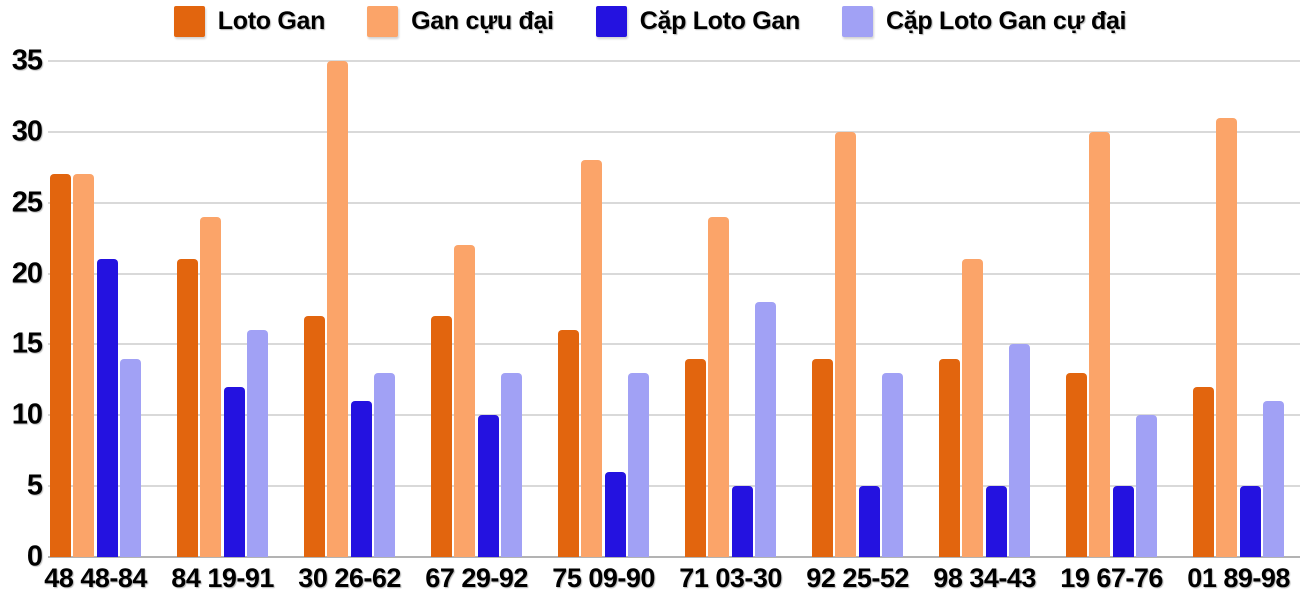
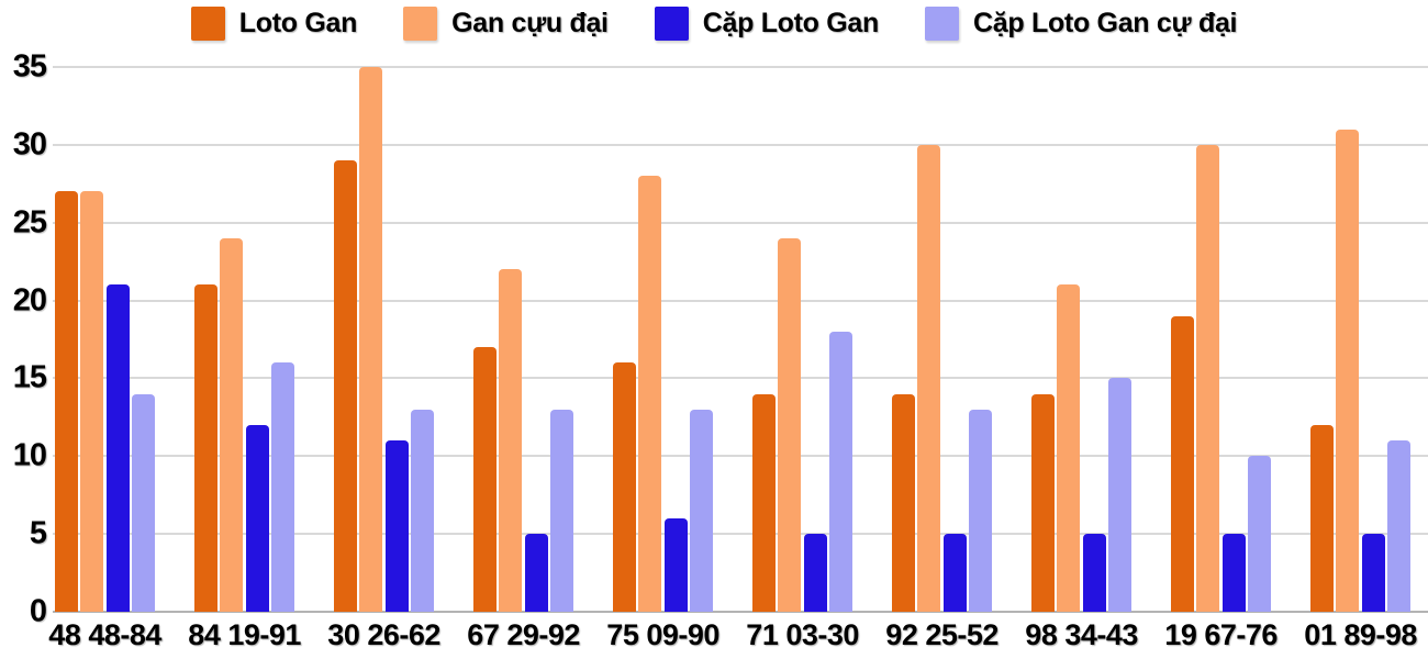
Loto Gan/30 26-62: 17 -> 29
Cặp Loto Gan/67 29-92: 10 -> 5
Loto Gan/19 67-76: 13 -> 19
